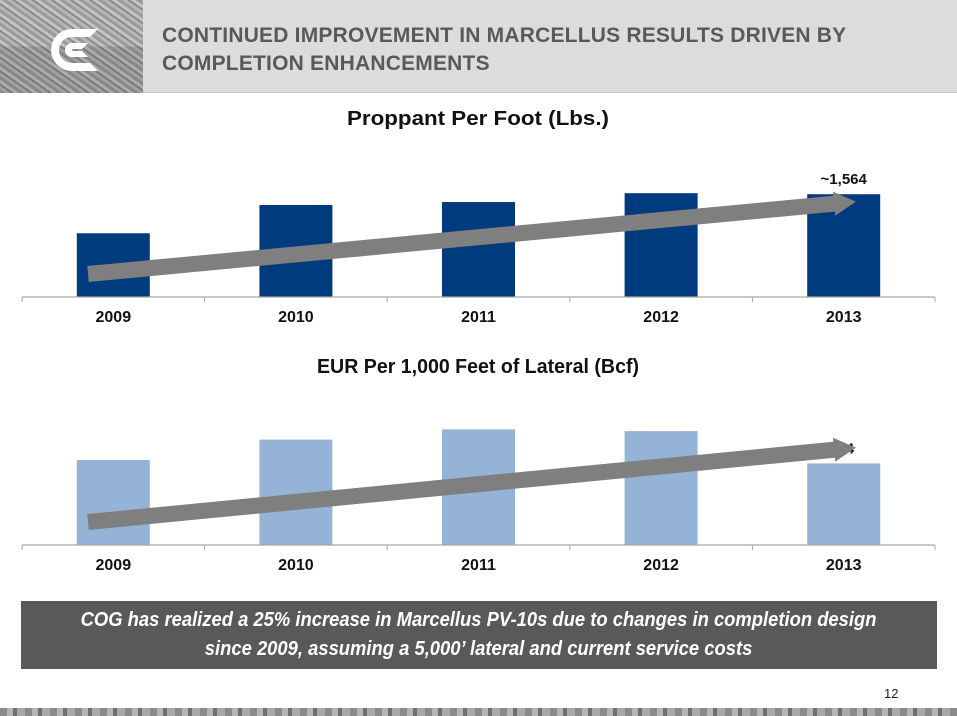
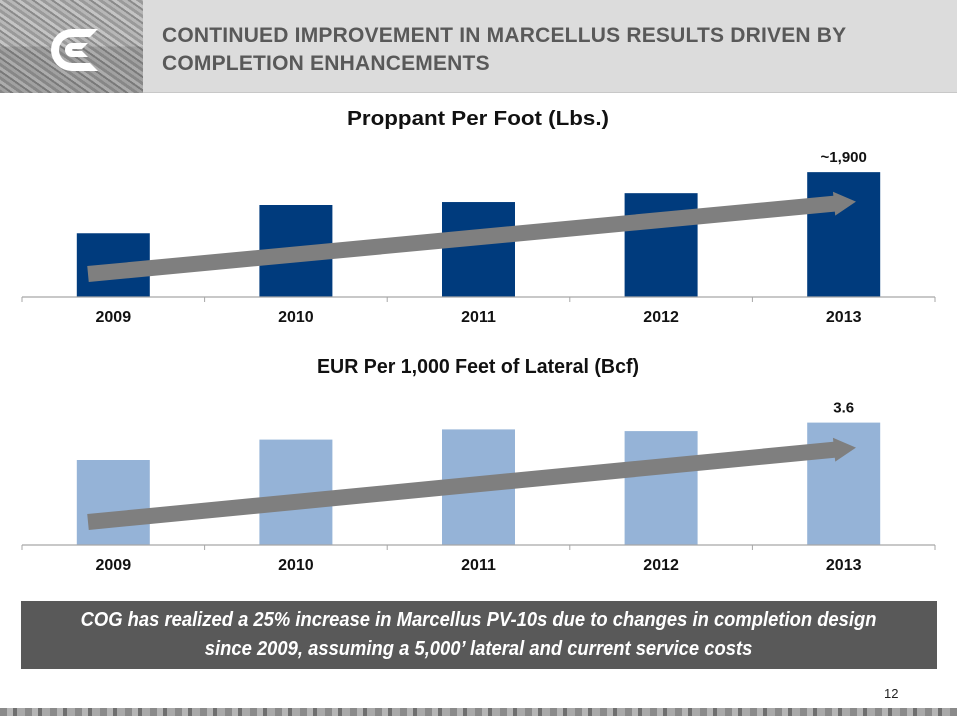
Proppant Per Foot (Lbs.)/2013: 1,564 -> 1,900
EUR Per 1,000 Feet of Lateral (Bcf)/2013: 2.4 -> 3.6
